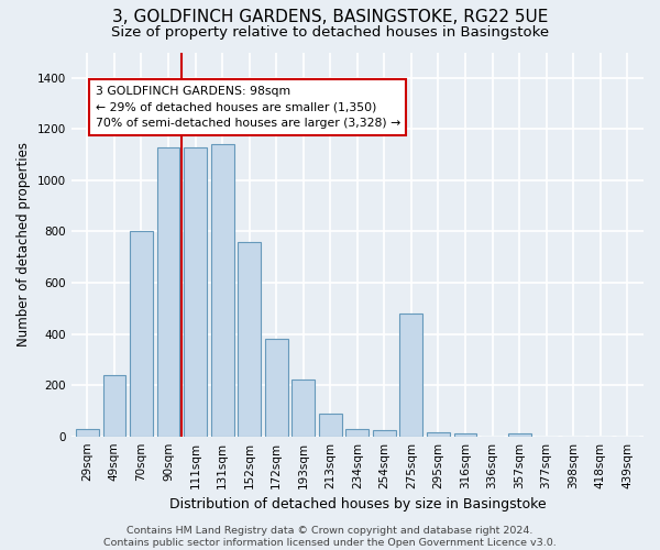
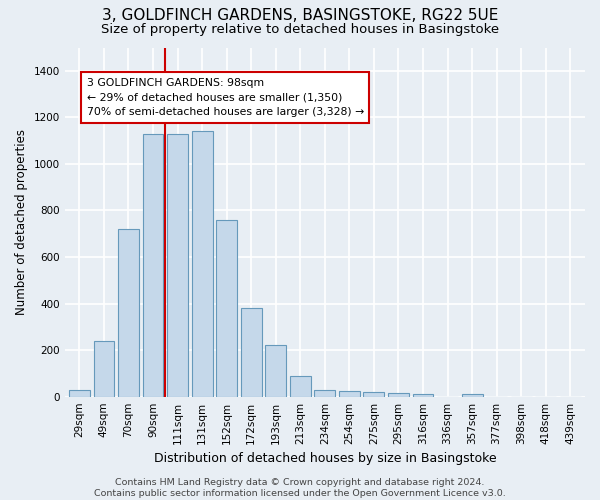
70sqm: 800 -> 720
275sqm: 480 -> 20
